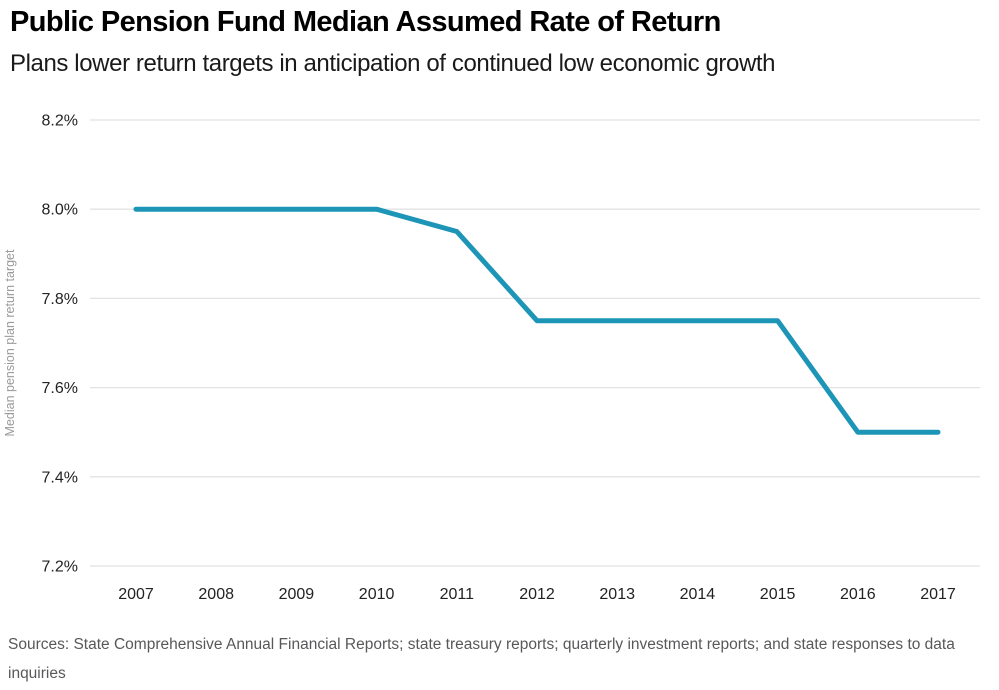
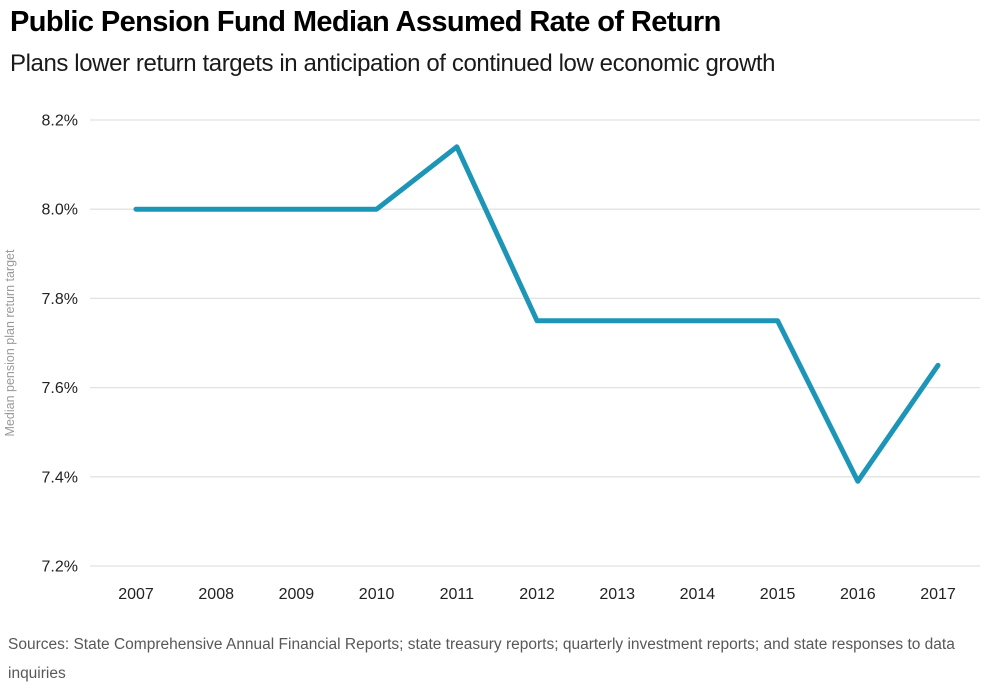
2011: 7.95% -> 8.14%
2016: 7.50% -> 7.39%
2017: 7.50% -> 7.65%
